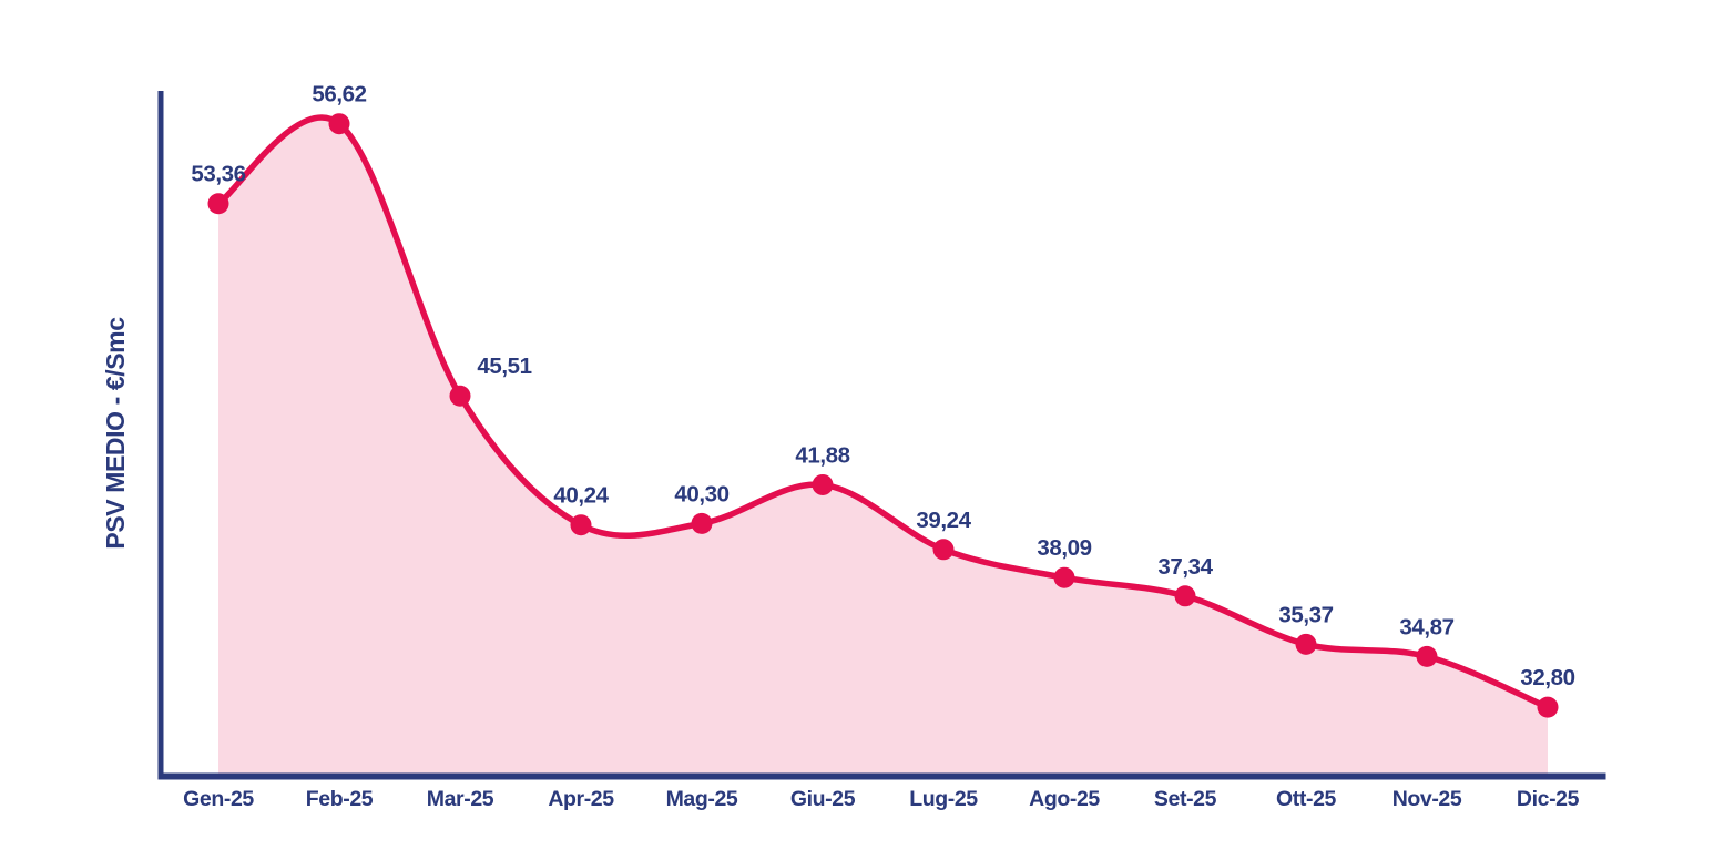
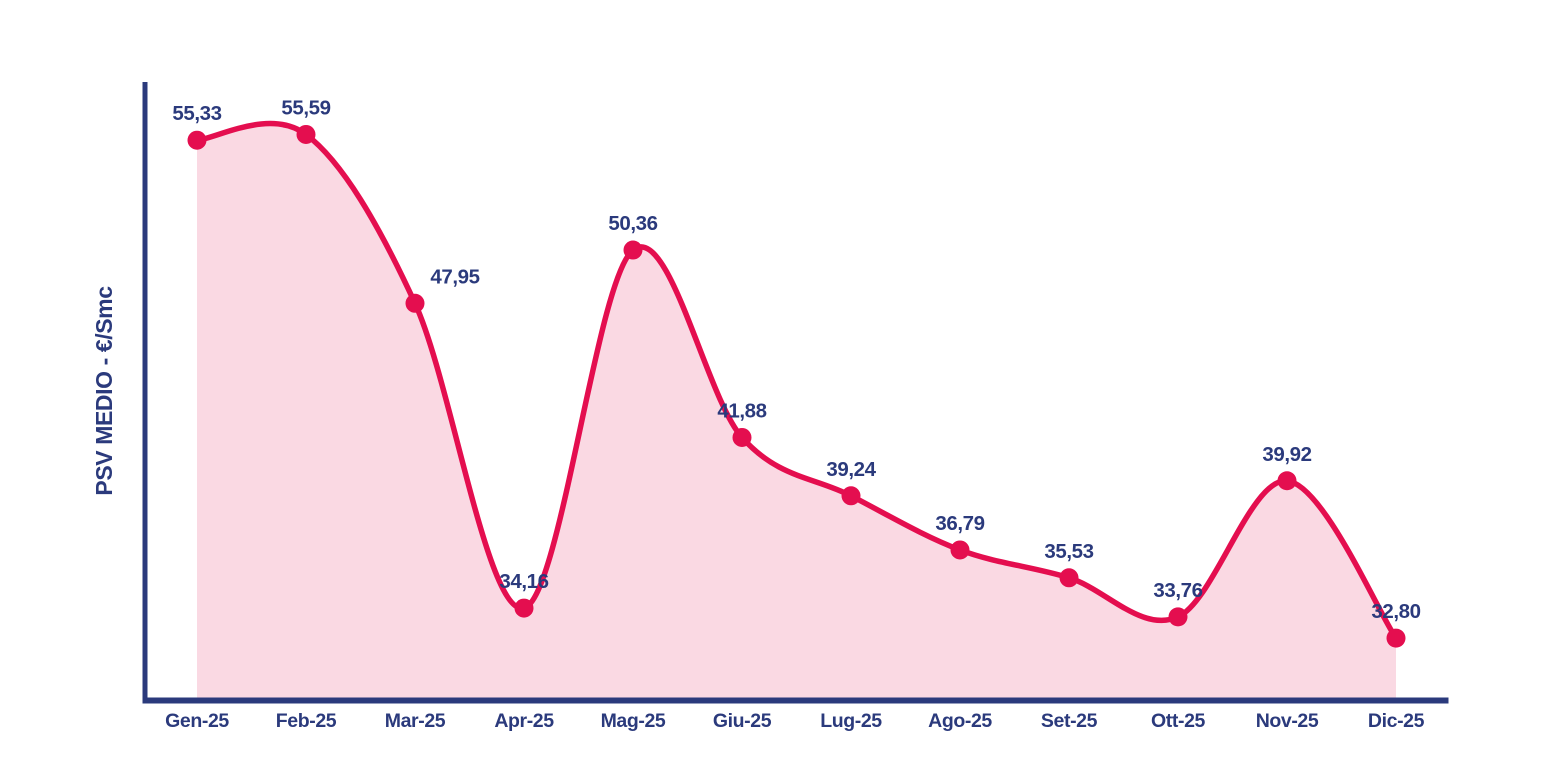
Gen-25: 53,36 -> 55,33
Feb-25: 56,62 -> 55,59
Mar-25: 45,51 -> 47,95
Apr-25: 40,24 -> 34,16
Mag-25: 40,30 -> 50,36
Ago-25: 38,09 -> 36,79
Set-25: 37,34 -> 35,53
Ott-25: 35,37 -> 33,76
Nov-25: 34,87 -> 39,92
